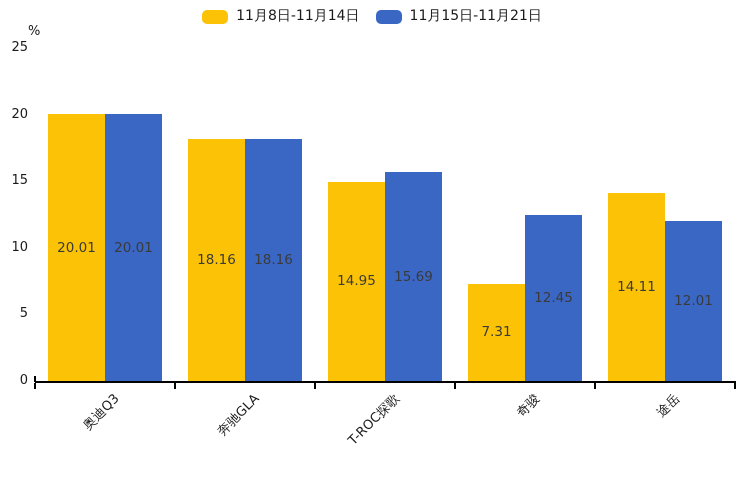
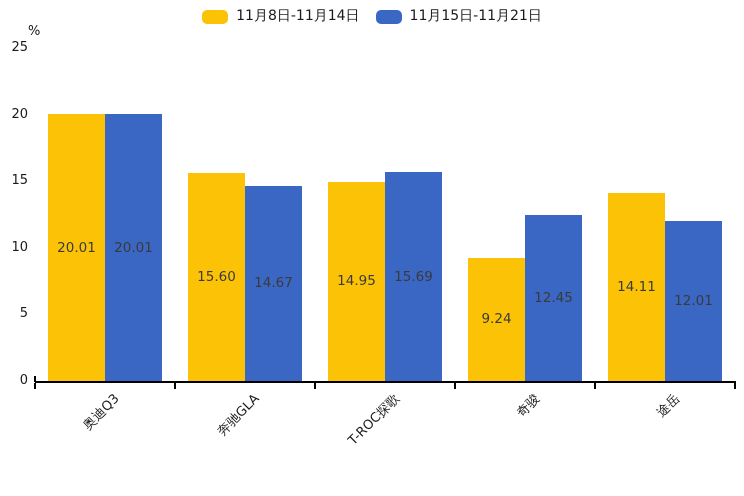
11月8日-11月14日/奔驰GLA: 18.16 -> 15.60
11月15日-11月21日/奔驰GLA: 18.16 -> 14.67
11月8日-11月14日/奇骏: 7.31 -> 9.24
